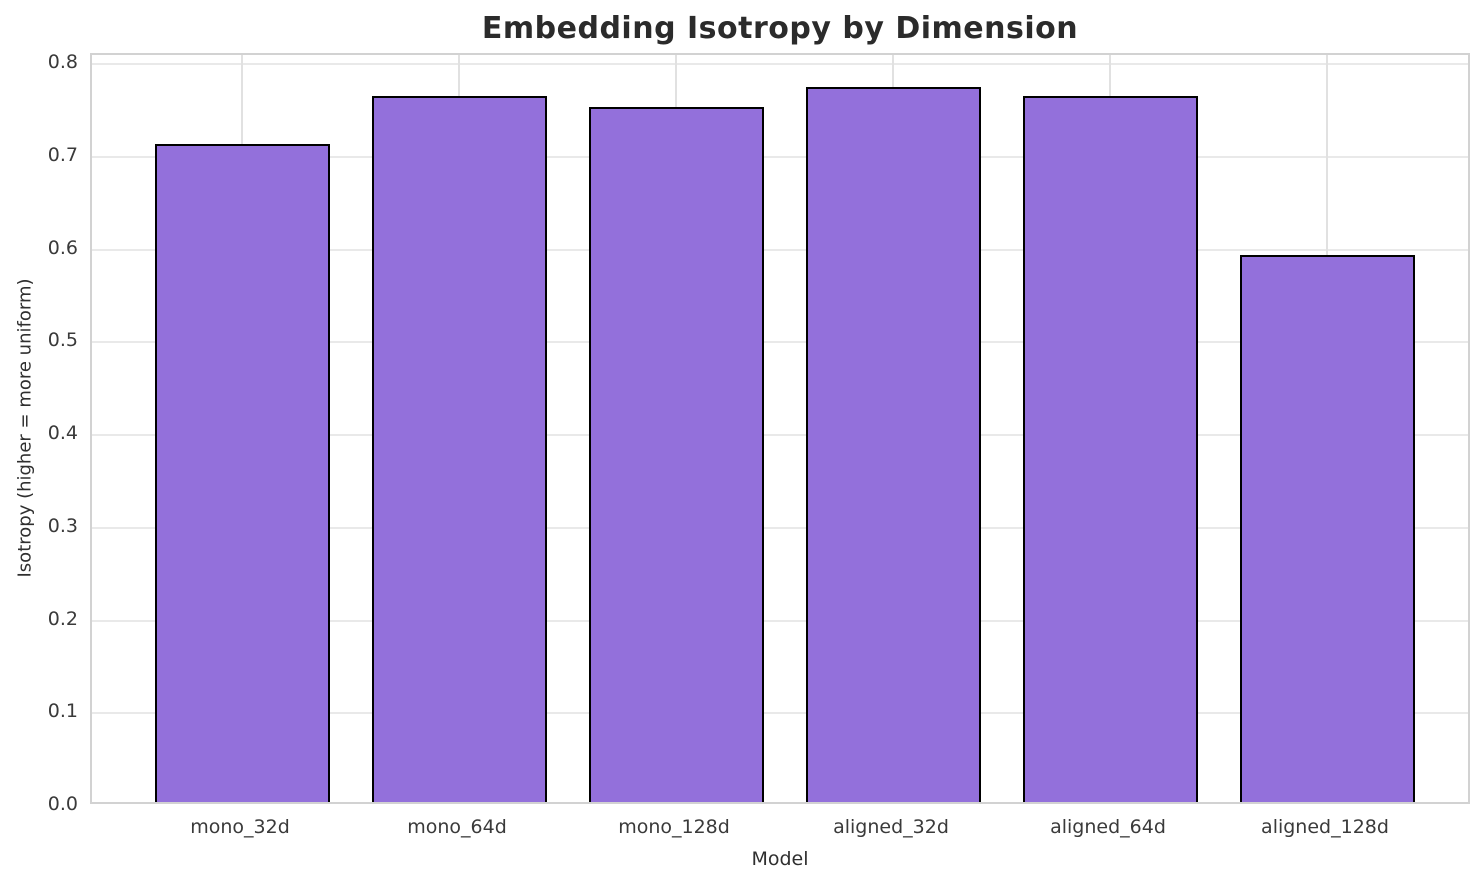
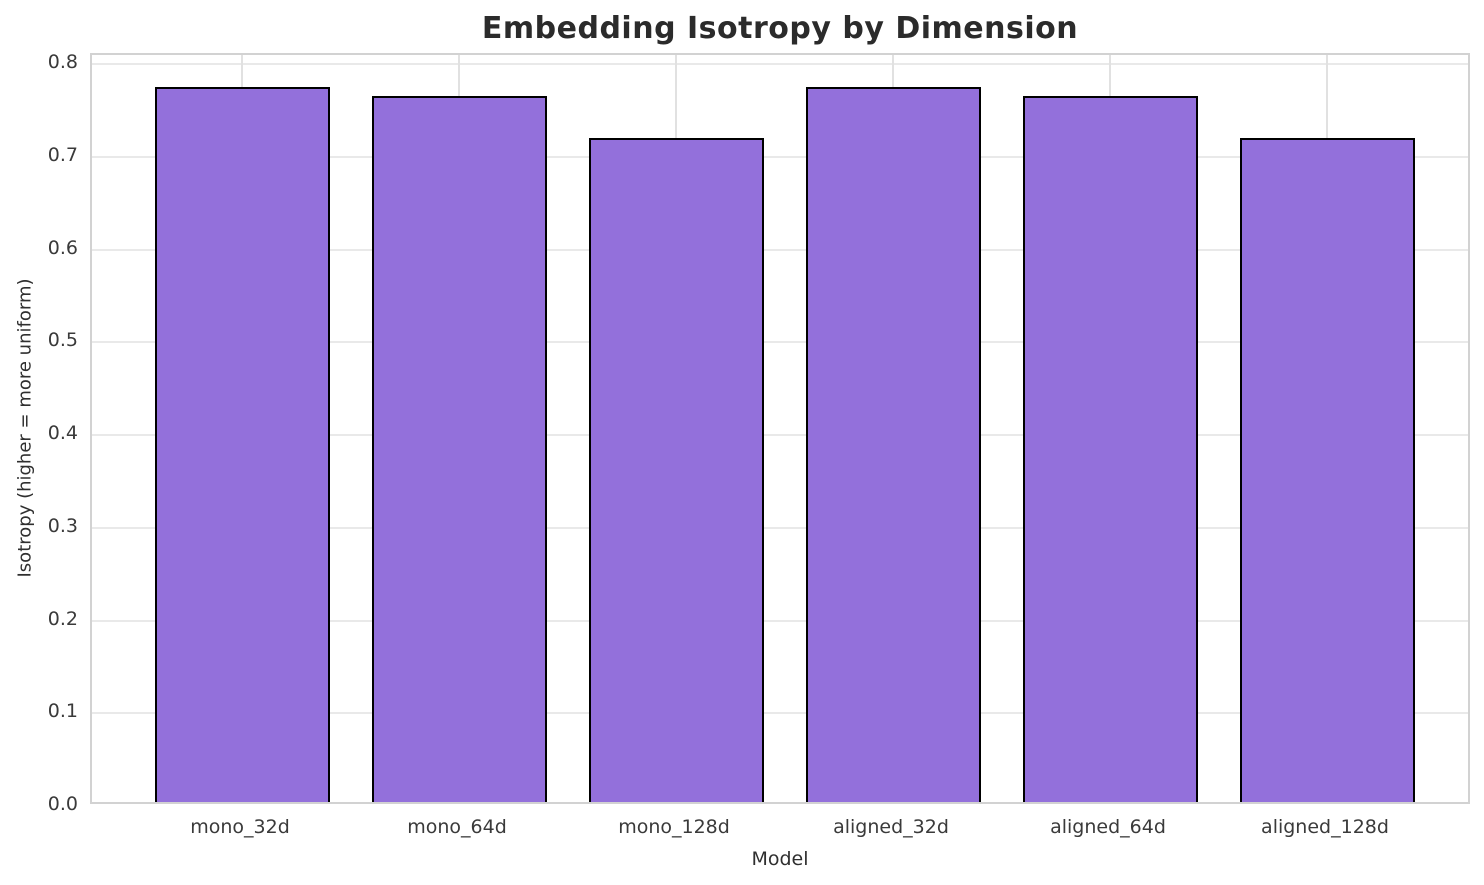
mono_32d: 0.71 -> 0.77
mono_128d: 0.75 -> 0.72
aligned_128d: 0.59 -> 0.72
